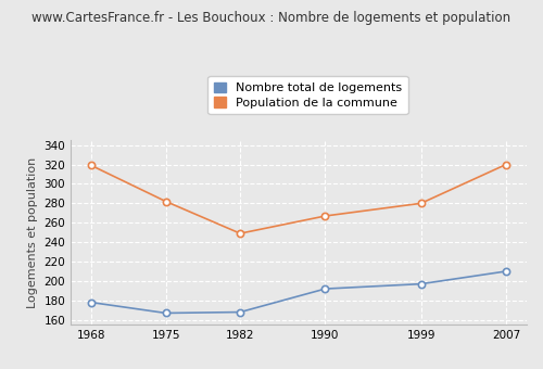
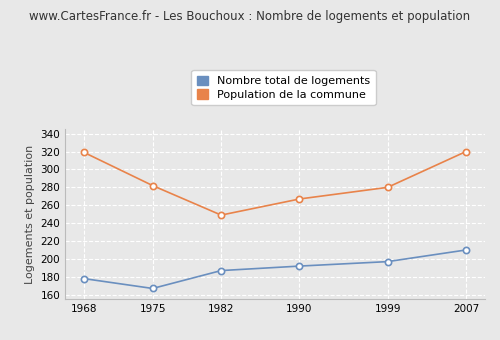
Nombre total de logements/1982: 168 -> 187
